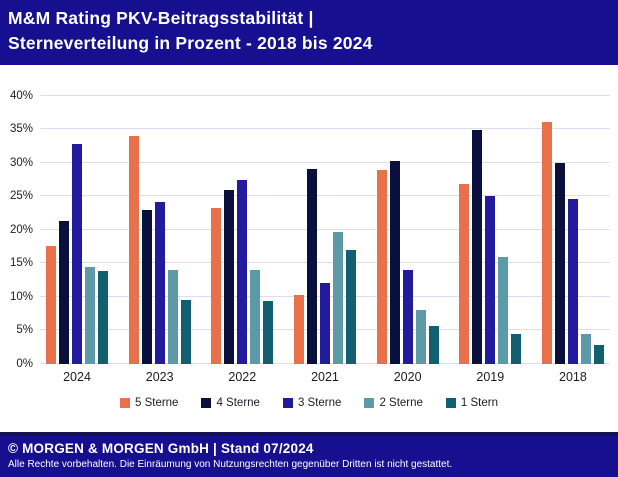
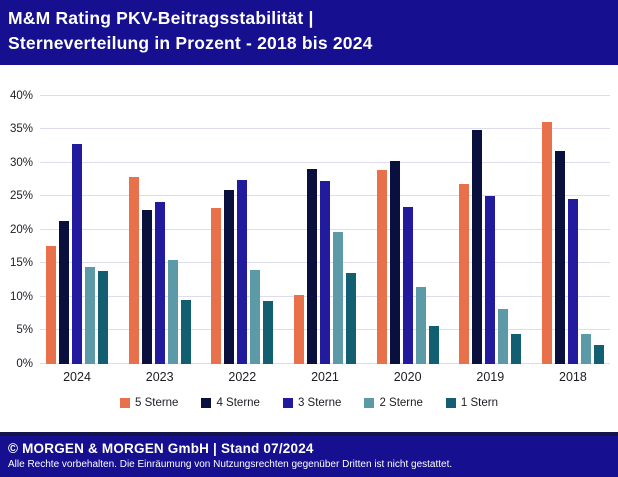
5 Sterne/2023: 34% -> 28%
2 Sterne/2023: 14% -> 16%
3 Sterne/2021: 12% -> 27%
1 Stern/2021: 17% -> 14%
3 Sterne/2020: 14% -> 23%
2 Sterne/2020: 8% -> 11%
2 Sterne/2019: 16% -> 8%
4 Sterne/2018: 30% -> 32%
